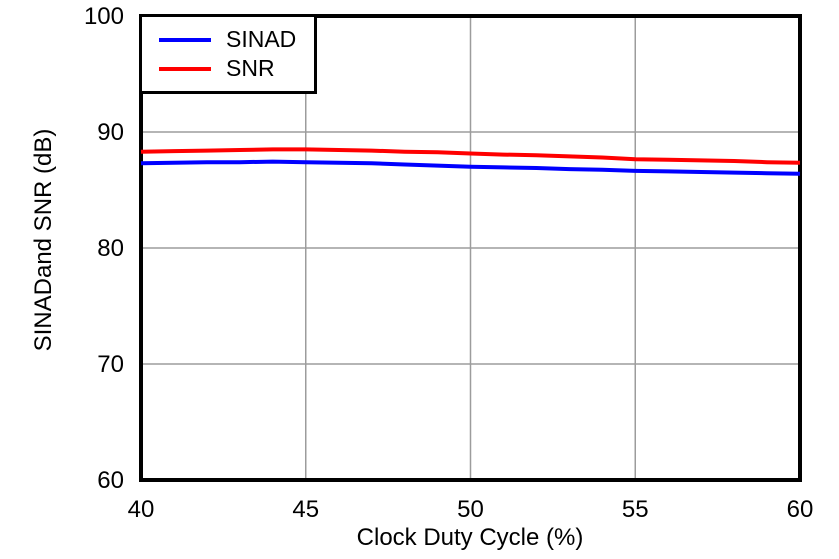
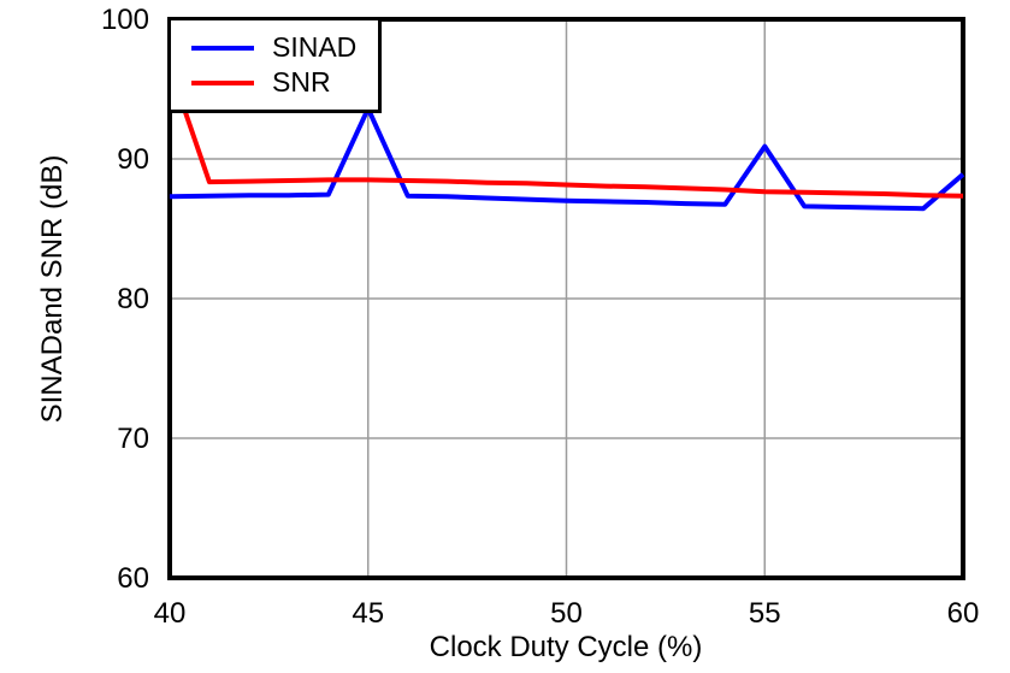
SNR/40: 88.3 -> 96.6
SINAD/45: 87.4 -> 93.6
SINAD/55: 86.7 -> 90.9
SINAD/60: 86.4 -> 88.9
